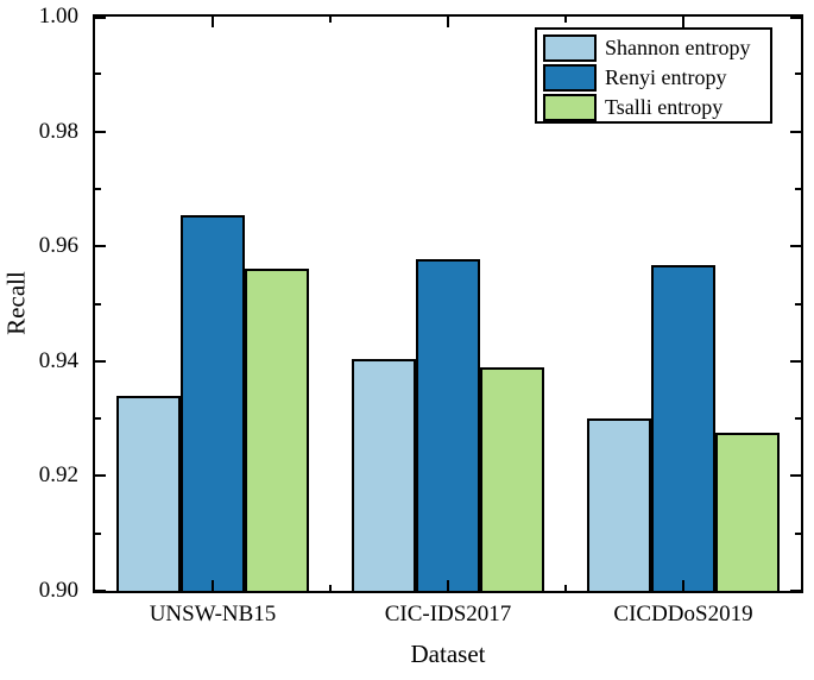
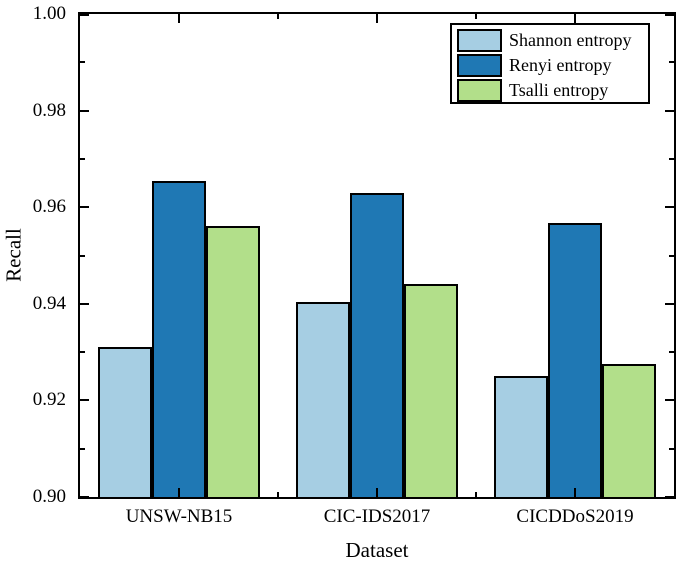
Shannon entropy/UNSW-NB15: 0.934 -> 0.931
Renyi entropy/CIC-IDS2017: 0.958 -> 0.963
Tsalli entropy/CIC-IDS2017: 0.939 -> 0.944
Shannon entropy/CICDDoS2019: 0.930 -> 0.925
